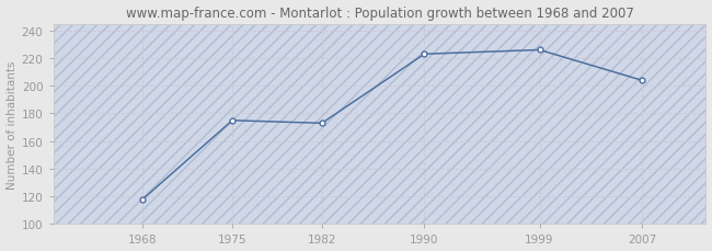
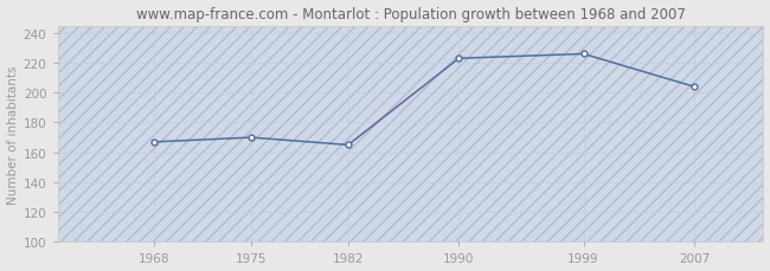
1968: 118 -> 167
1975: 175 -> 170
1982: 173 -> 165
